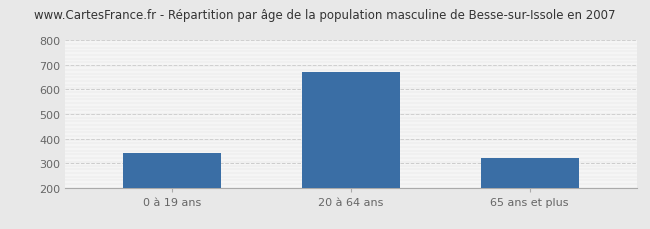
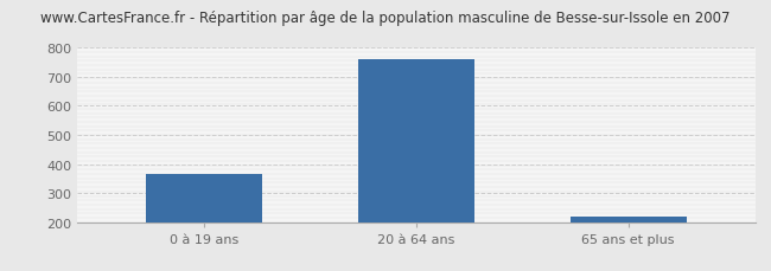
0 à 19 ans: 340 -> 365
20 à 64 ans: 670 -> 762
65 ans et plus: 320 -> 220
